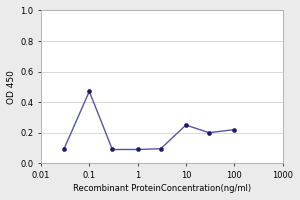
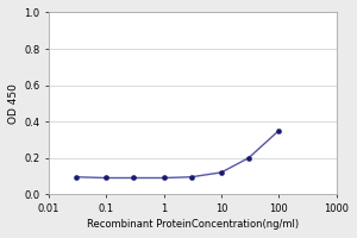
0.1: 0.47 -> 0.09
10: 0.25 -> 0.12
100: 0.22 -> 0.35
